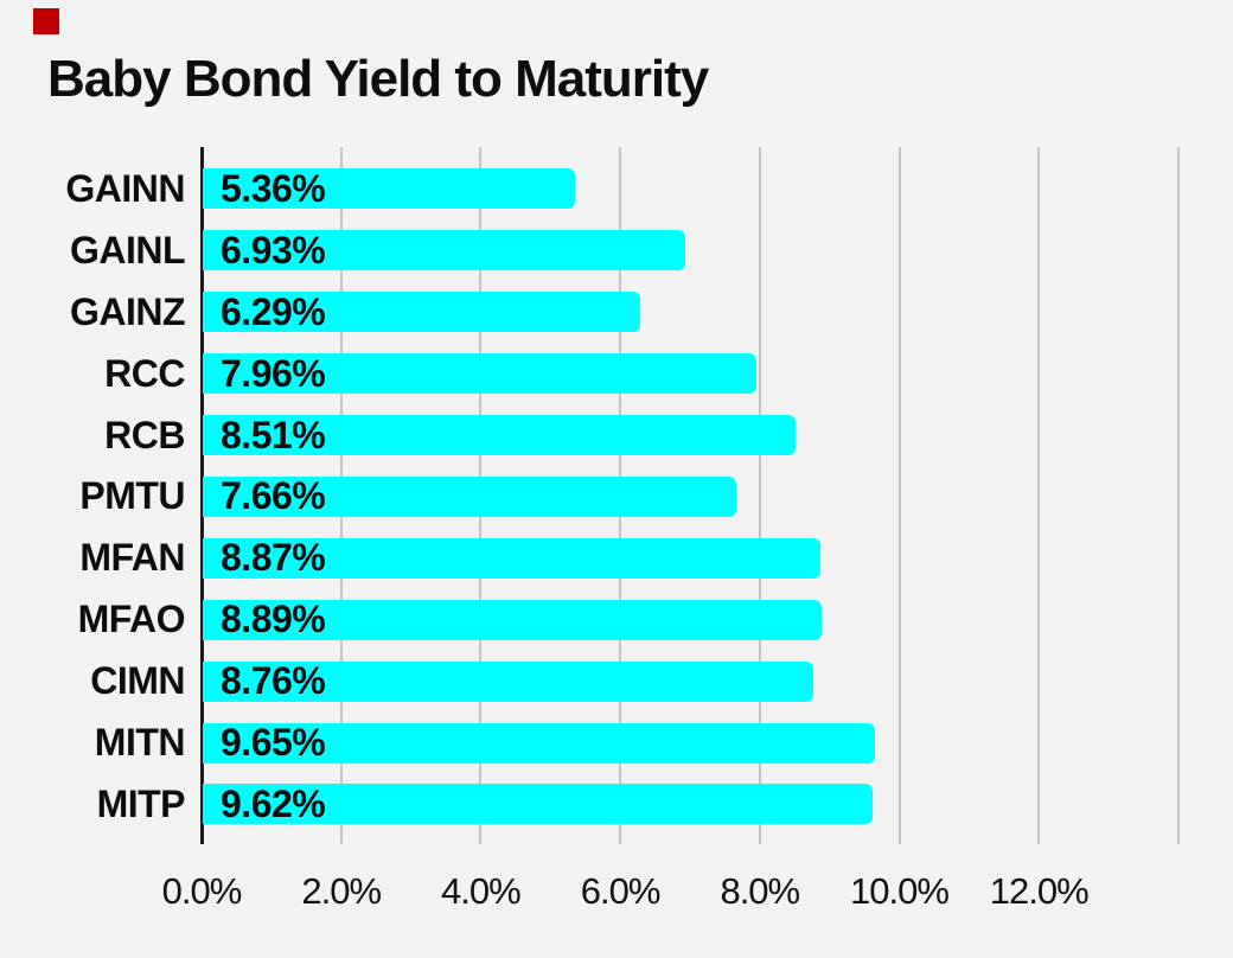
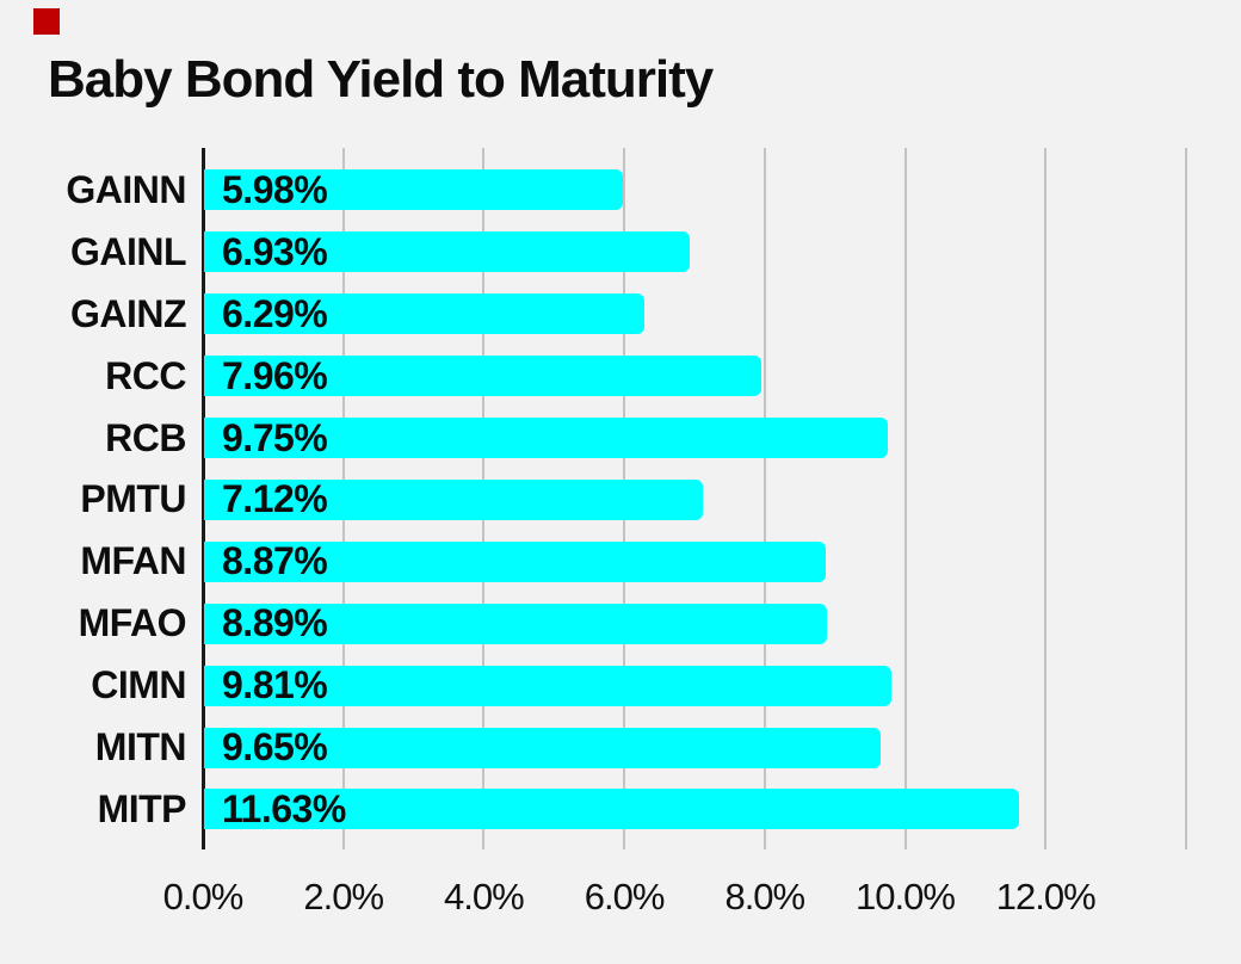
GAINN: 5.36% -> 5.98%
RCB: 8.51% -> 9.75%
PMTU: 7.66% -> 7.12%
CIMN: 8.76% -> 9.81%
MITP: 9.62% -> 11.63%
